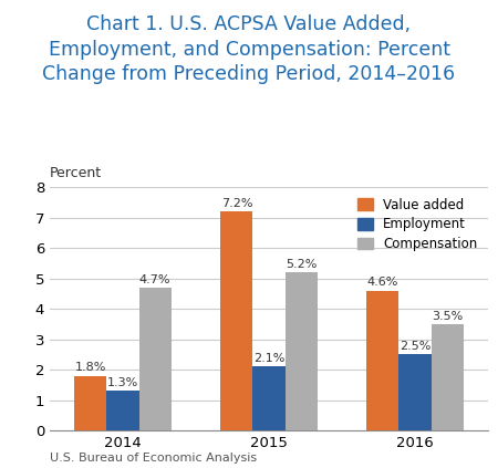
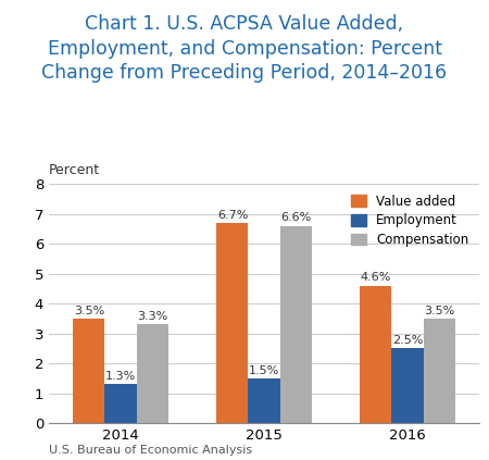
Value added/2014: 1.8% -> 3.5%
Compensation/2014: 4.7% -> 3.3%
Value added/2015: 7.2% -> 6.7%
Employment/2015: 2.1% -> 1.5%
Compensation/2015: 5.2% -> 6.6%
